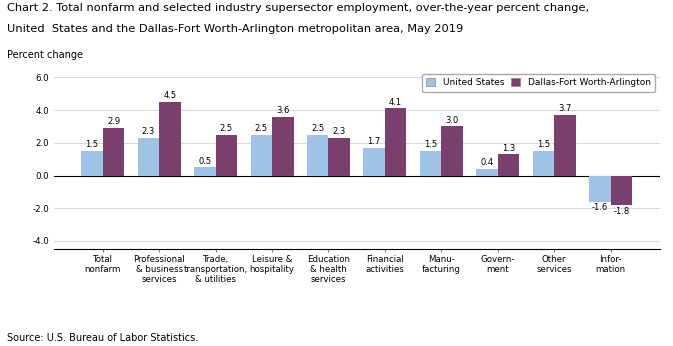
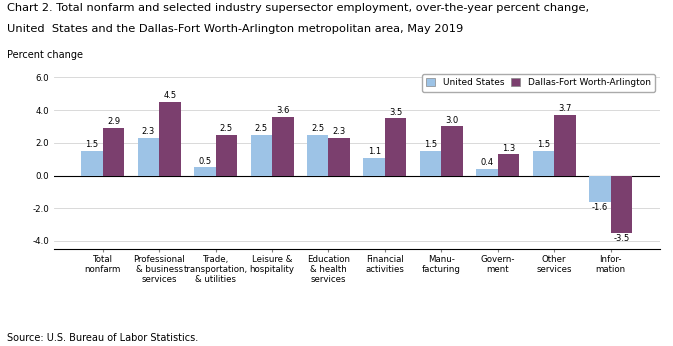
United States/Financial activities: 1.7 -> 1.1
Dallas-Fort Worth-Arlington/Financial activities: 4.1 -> 3.5
Dallas-Fort Worth-Arlington/Infor- mation: -1.8 -> -3.5
